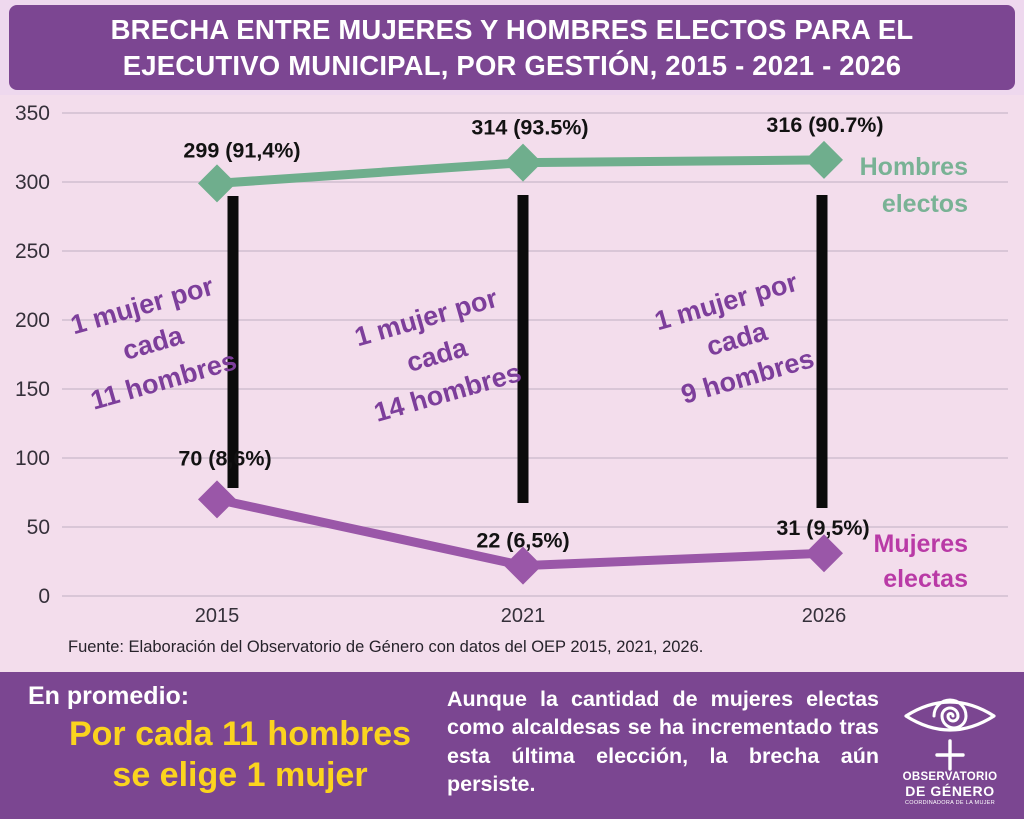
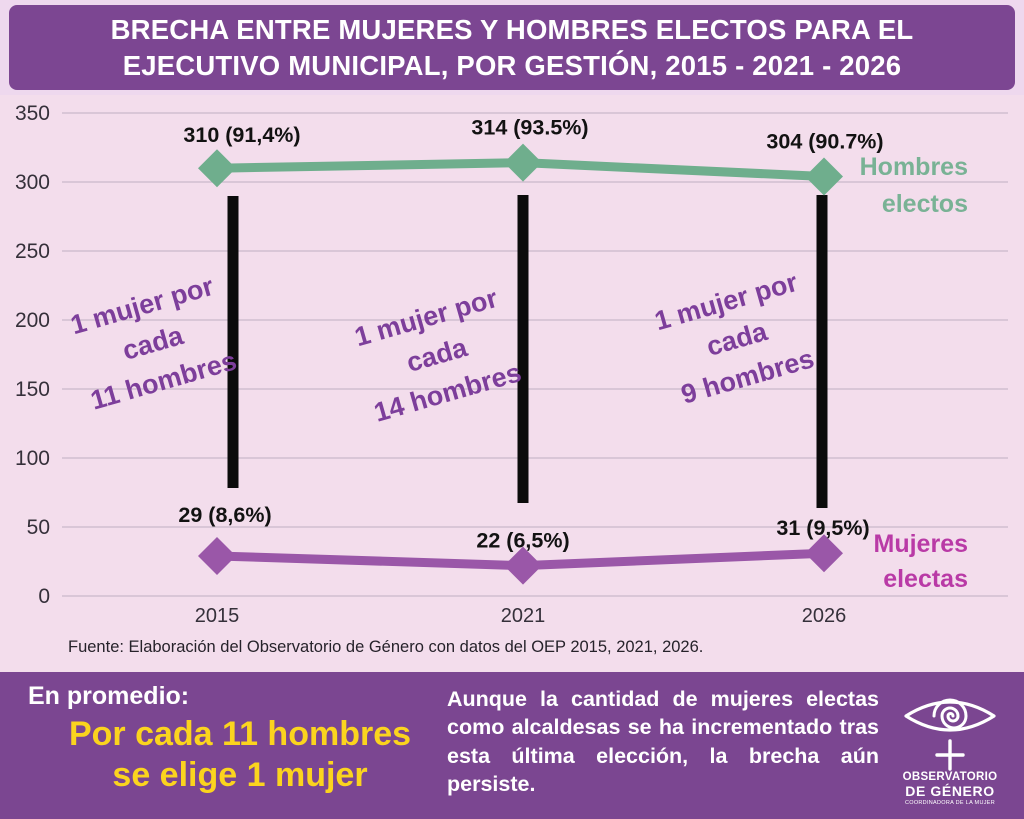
Hombres electos/2015: 299 -> 310
Mujeres electas/2015: 70 -> 29
Hombres electos/2026: 316 -> 304
